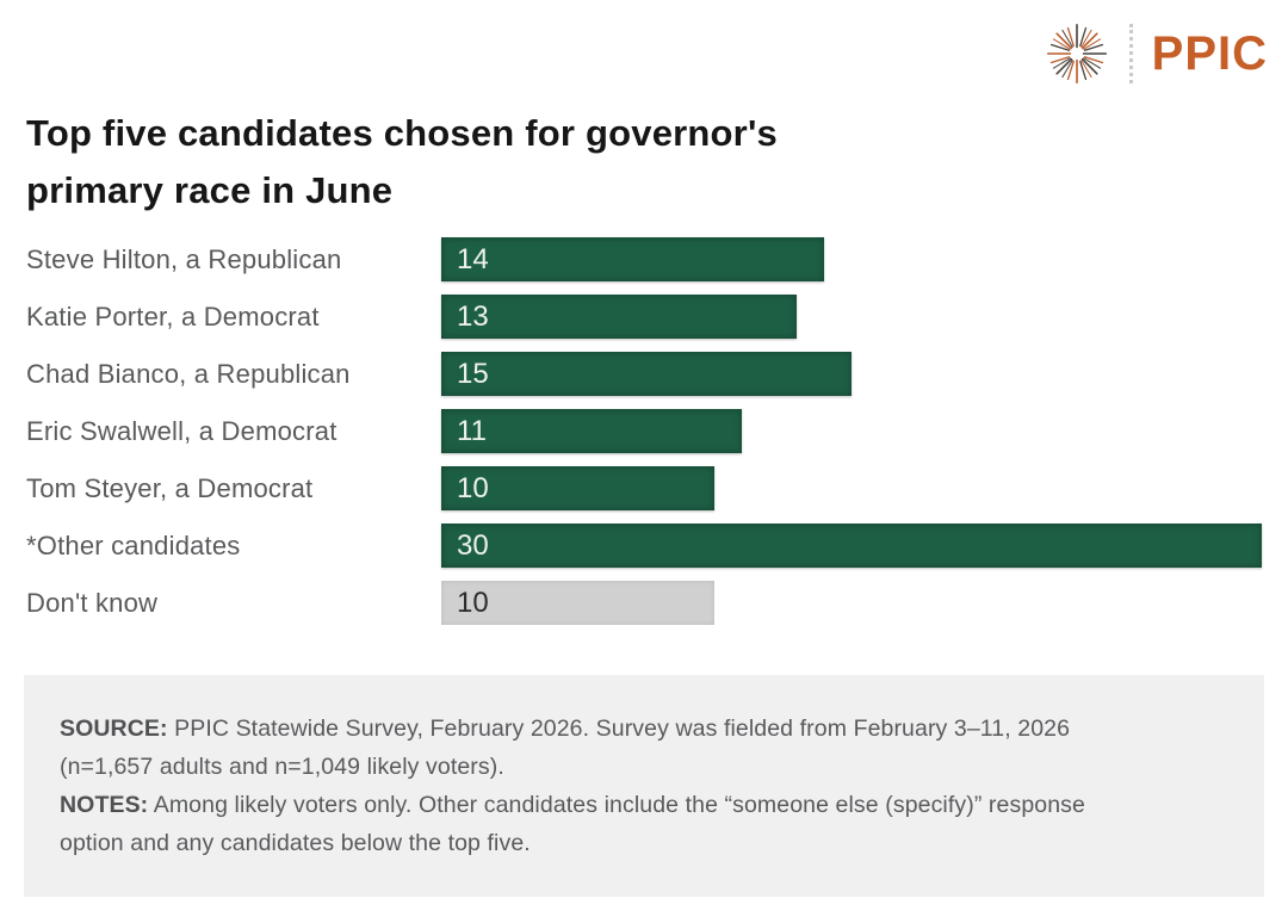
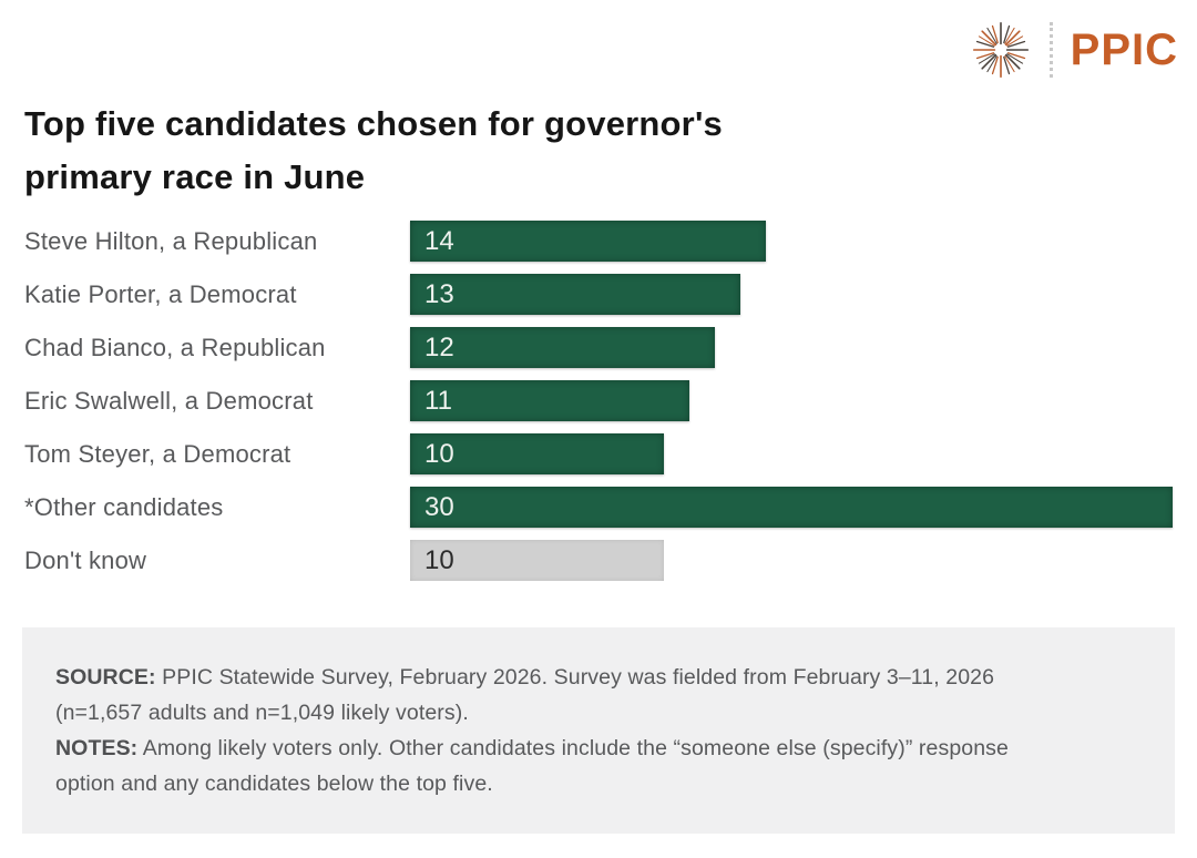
Chad Bianco, a Republican: 15 -> 12
